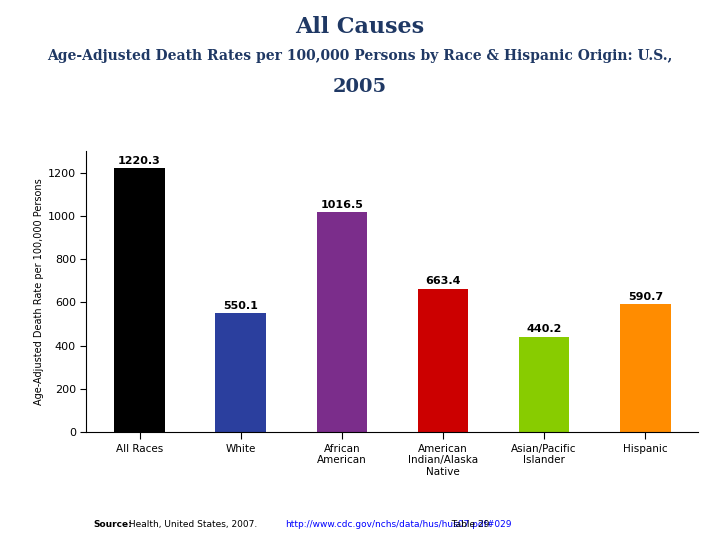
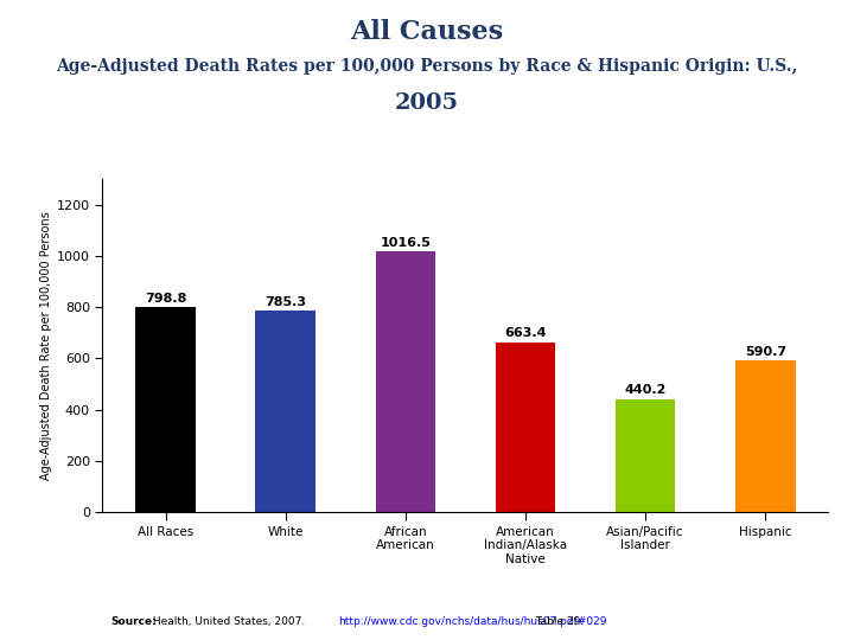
All Races: 1220.3 -> 798.8
White: 550.1 -> 785.3
